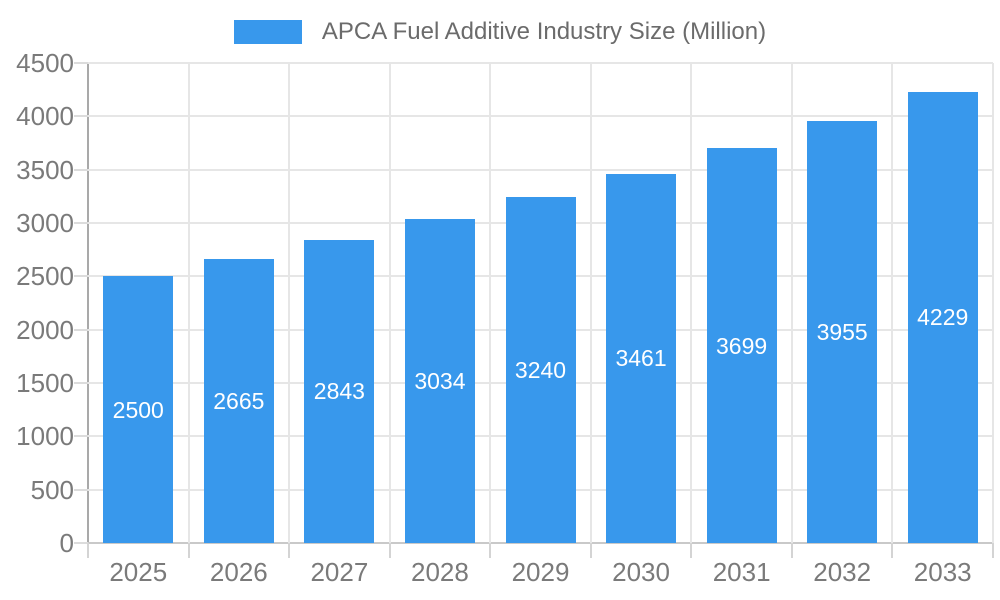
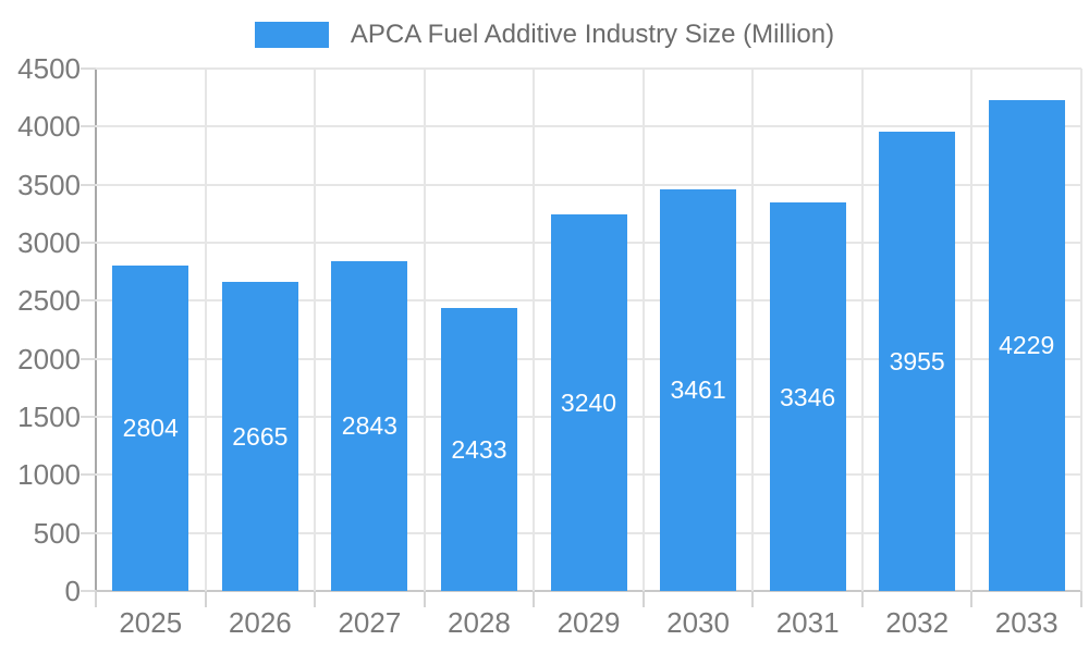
2025: 2500 -> 2804
2028: 3034 -> 2433
2031: 3699 -> 3346
